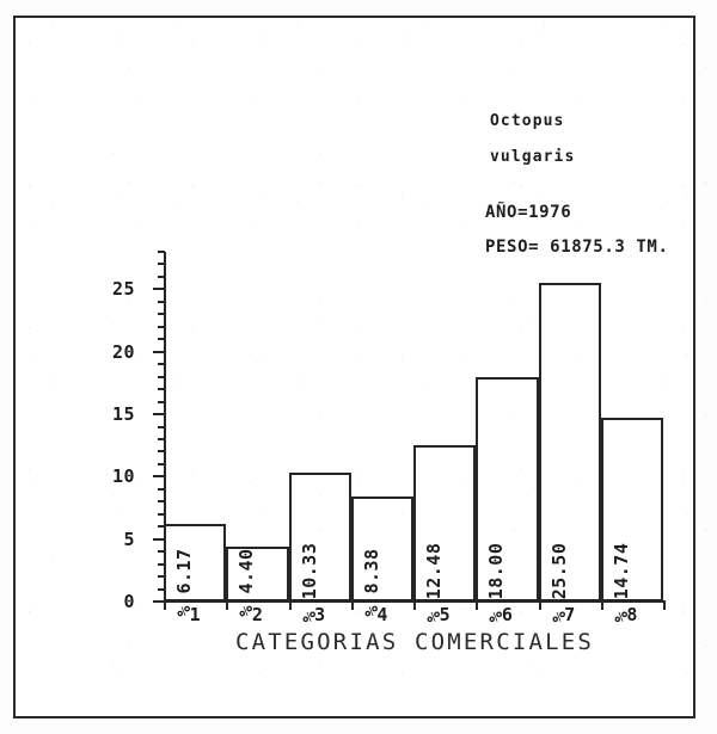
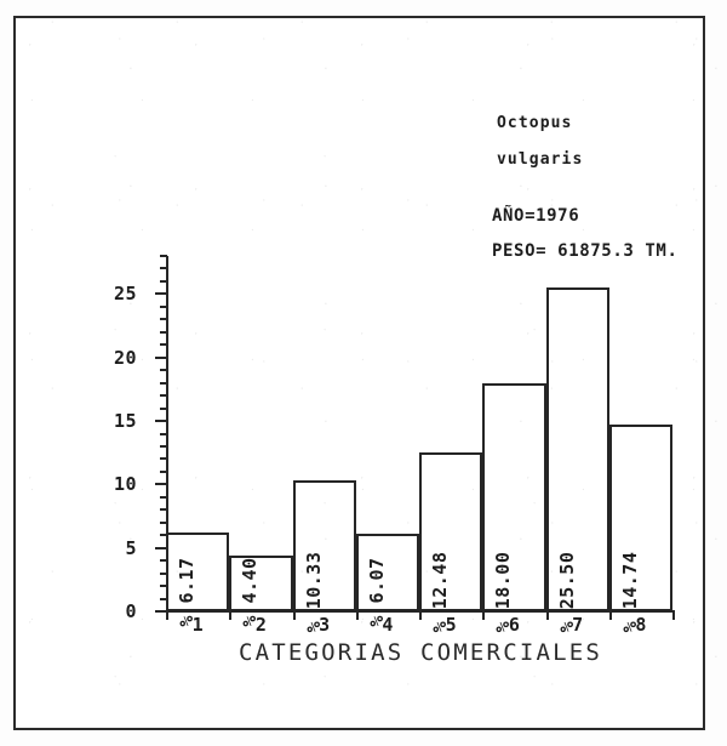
4: 8.38 -> 6.07
